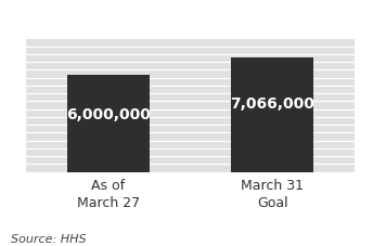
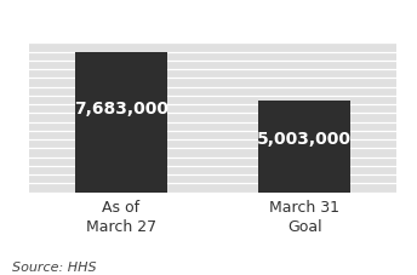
As of March 27: 6,000,000 -> 7,683,000
March 31 Goal: 7,066,000 -> 5,003,000
